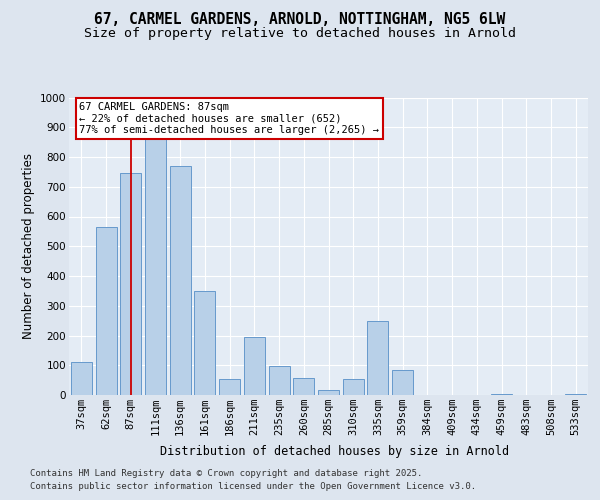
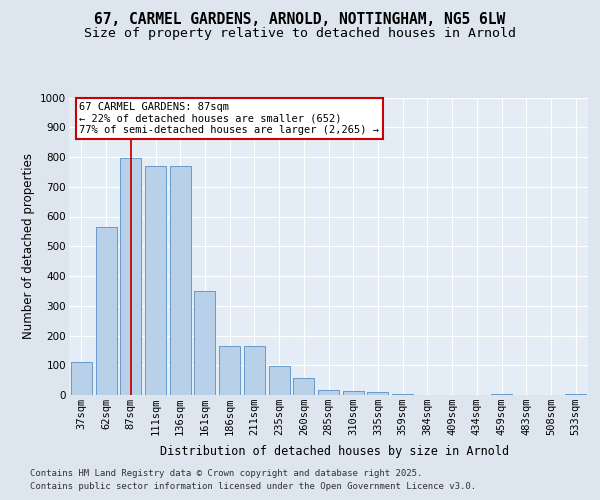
87sqm: 745 -> 795
111sqm: 870 -> 770
186sqm: 55 -> 165
211sqm: 195 -> 165
310sqm: 55 -> 13
335sqm: 250 -> 10
359sqm: 85 -> 5
